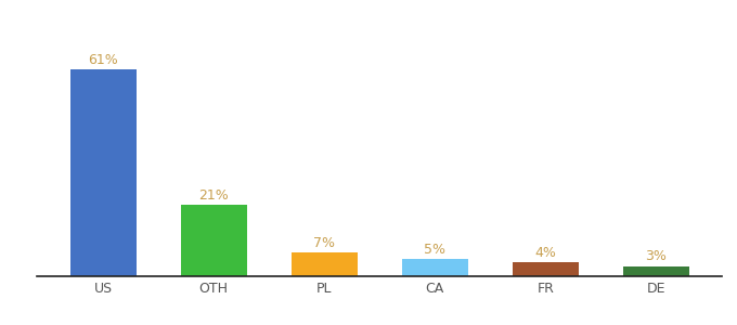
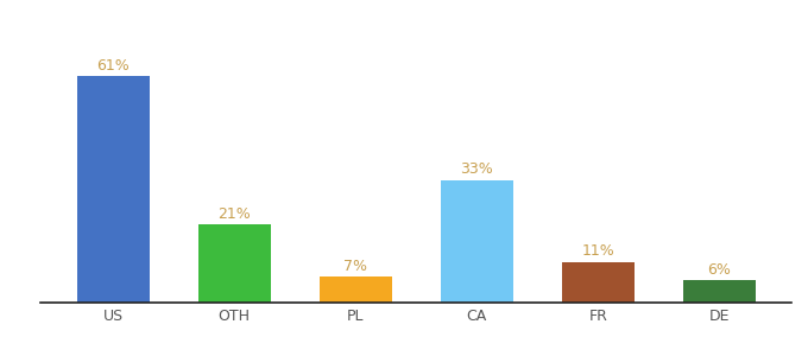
CA: 5% -> 33%
FR: 4% -> 11%
DE: 3% -> 6%
